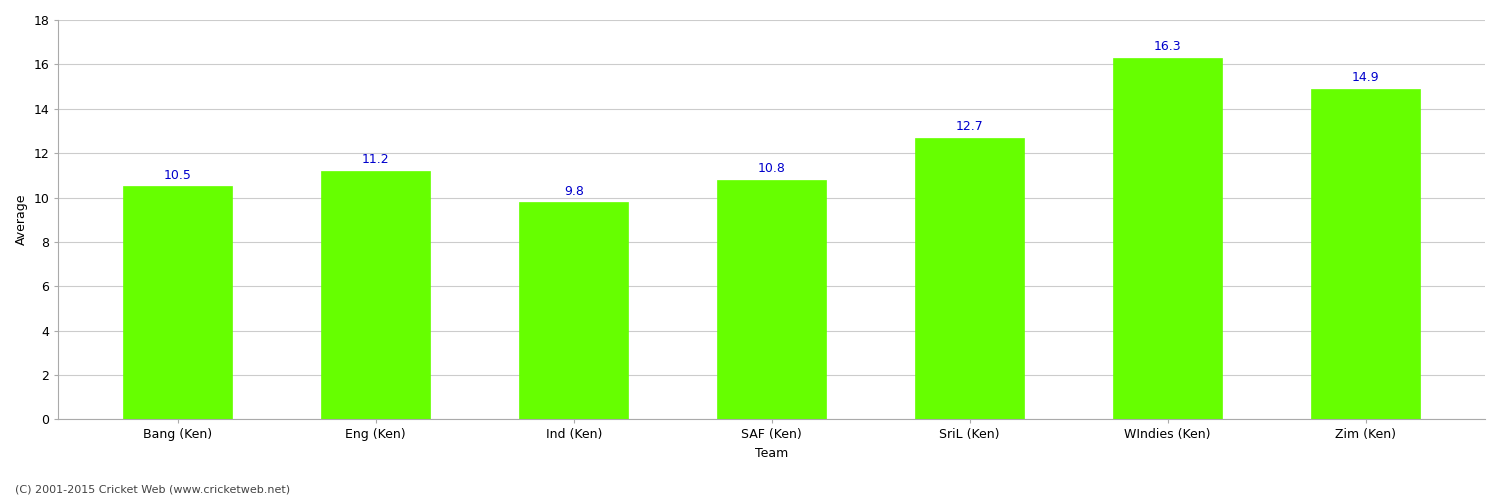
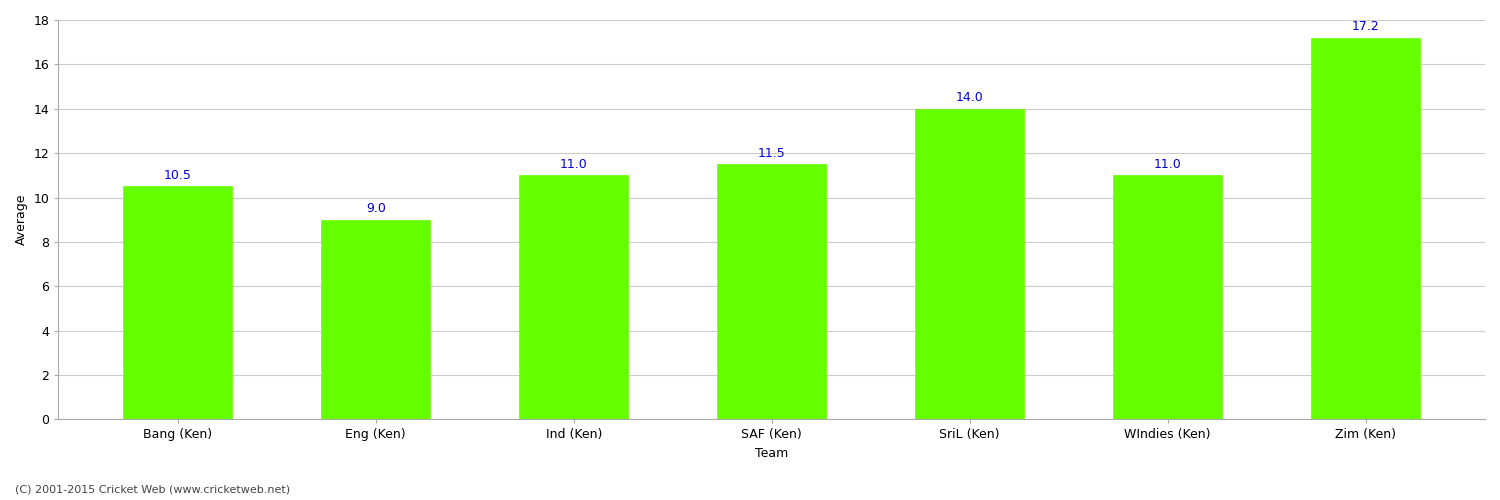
Eng (Ken): 11.2 -> 9.0
Ind (Ken): 9.8 -> 11.0
SAF (Ken): 10.8 -> 11.5
SriL (Ken): 12.7 -> 14.0
WIndies (Ken): 16.3 -> 11.0
Zim (Ken): 14.9 -> 17.2
